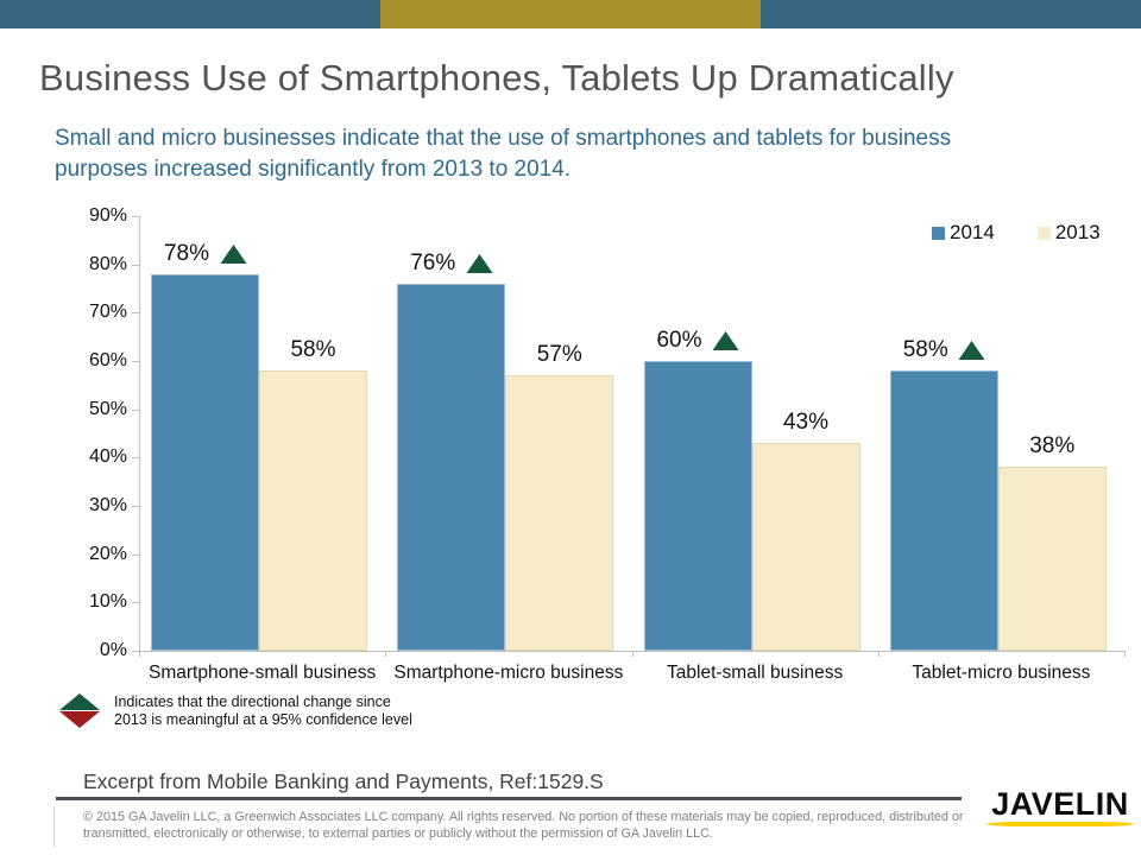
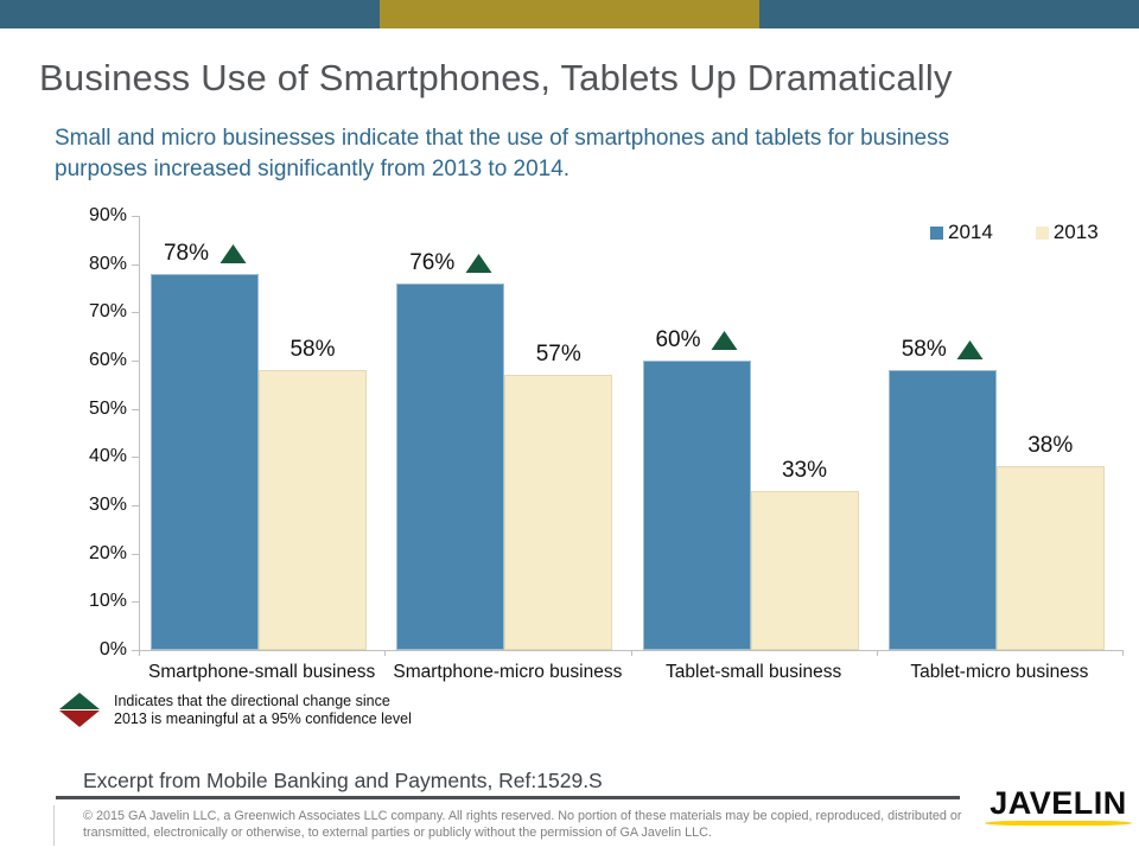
2013/Tablet-small business: 43% -> 33%
